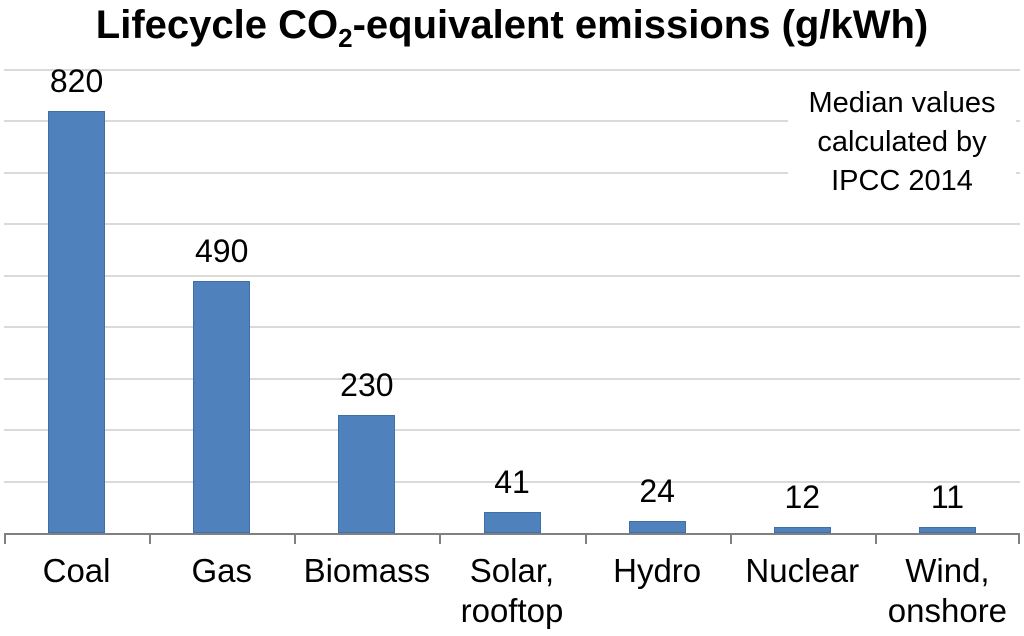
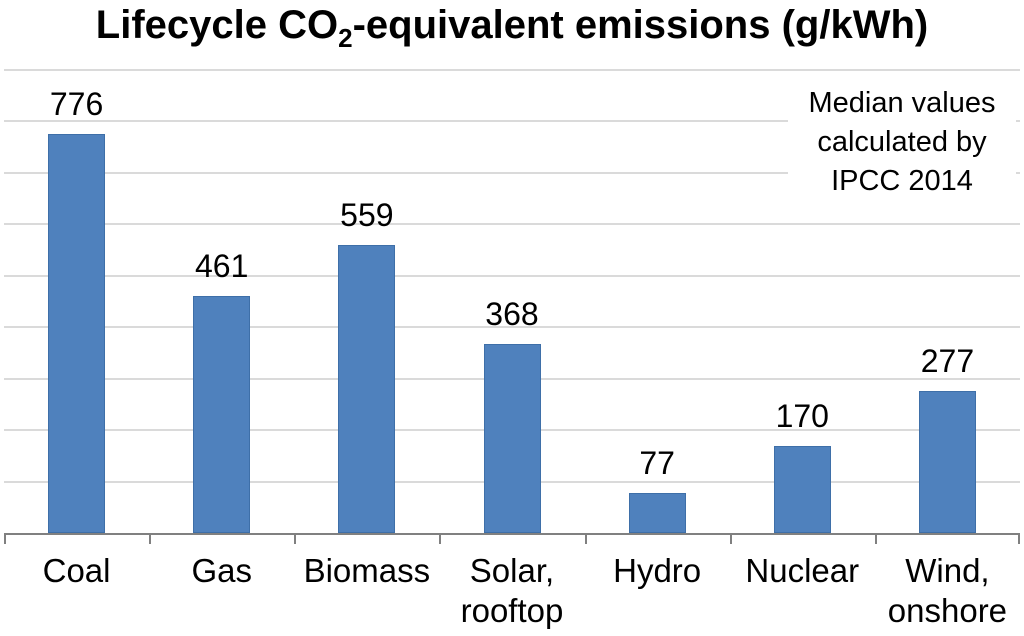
Coal: 820 -> 776
Gas: 490 -> 461
Biomass: 230 -> 559
Solar, rooftop: 41 -> 368
Hydro: 24 -> 77
Nuclear: 12 -> 170
Wind, onshore: 11 -> 277
